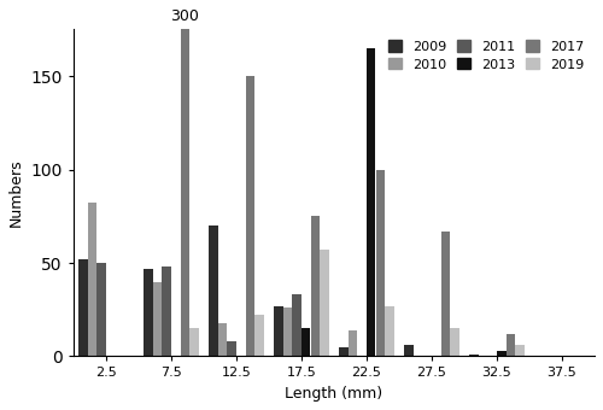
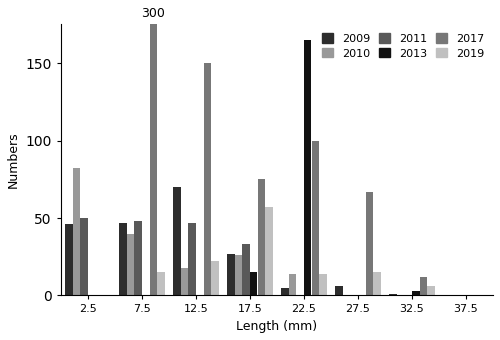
2009/2.5: 52 -> 46
2011/12.5: 8 -> 47
2019/22.5: 27 -> 14
